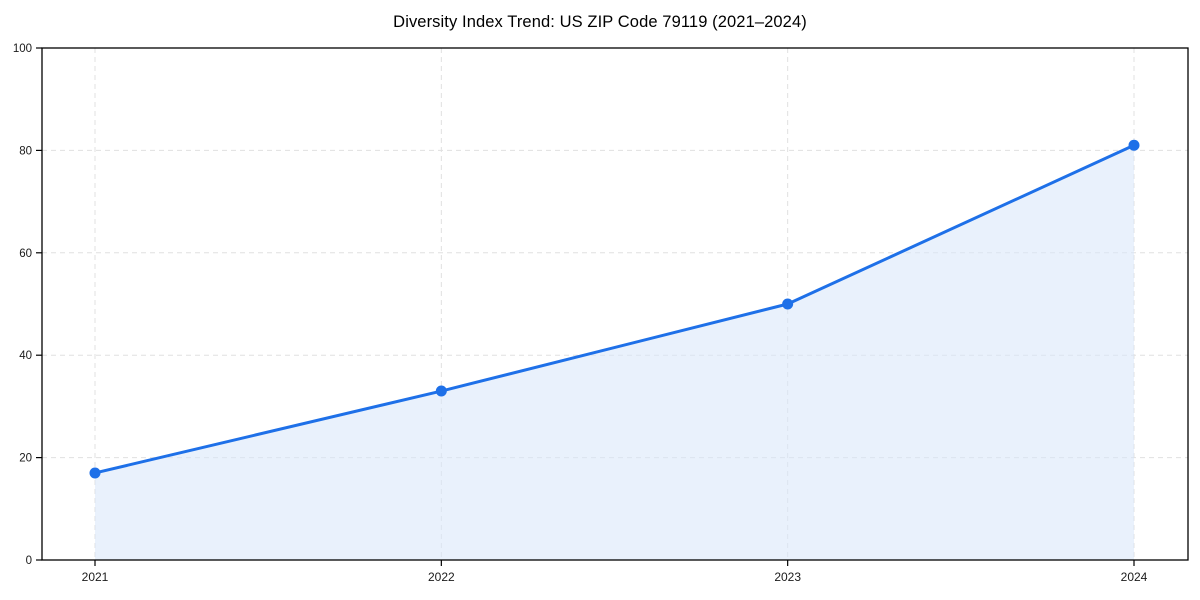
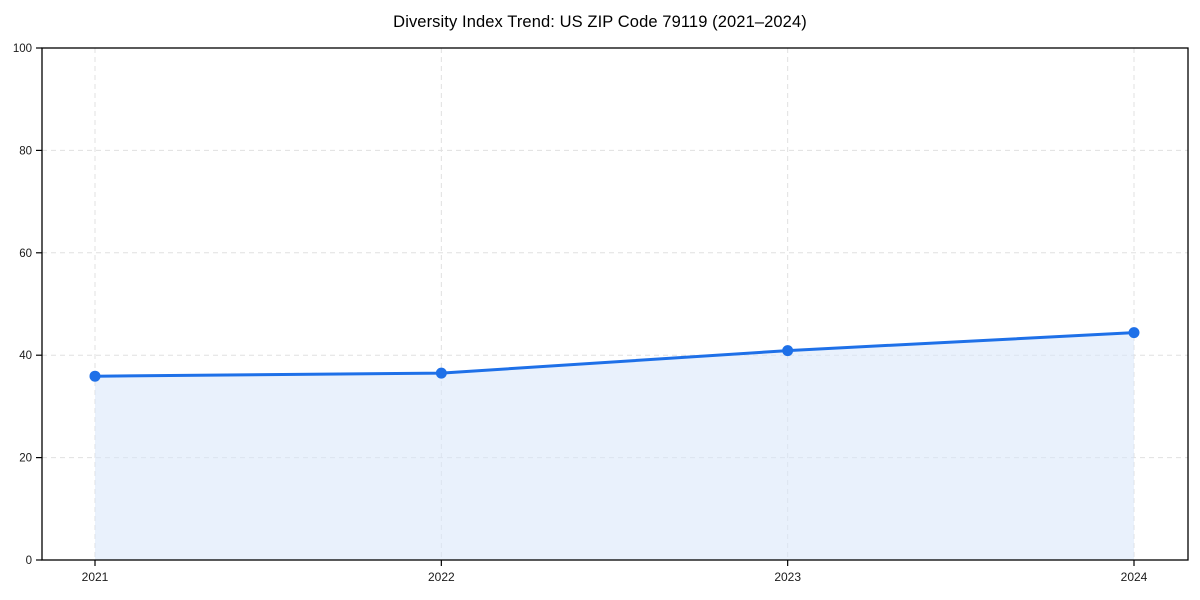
2021: 17 -> 36
2022: 33 -> 36
2023: 50 -> 41
2024: 81 -> 44
